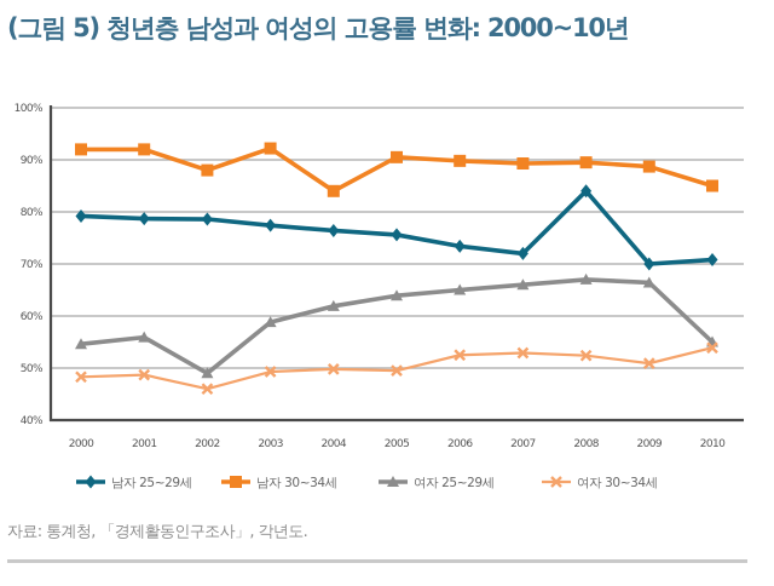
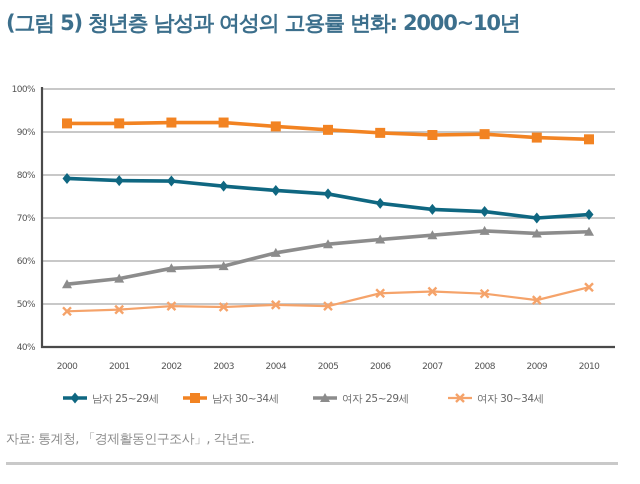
남자 30~34세/2002: 88% -> 92%
여자 25~29세/2002: 49% -> 58%
여자 30~34세/2002: 46% -> 50%
남자 30~34세/2004: 84% -> 91%
남자 25~29세/2008: 84% -> 72%
남자 30~34세/2010: 85% -> 88%
여자 25~29세/2010: 55% -> 67%
